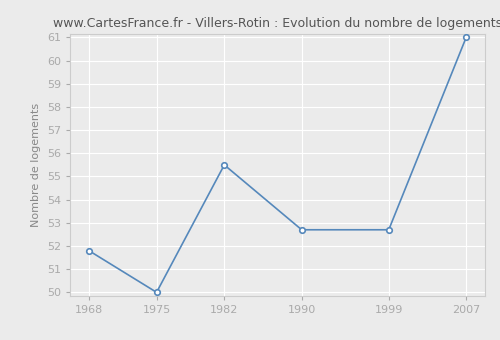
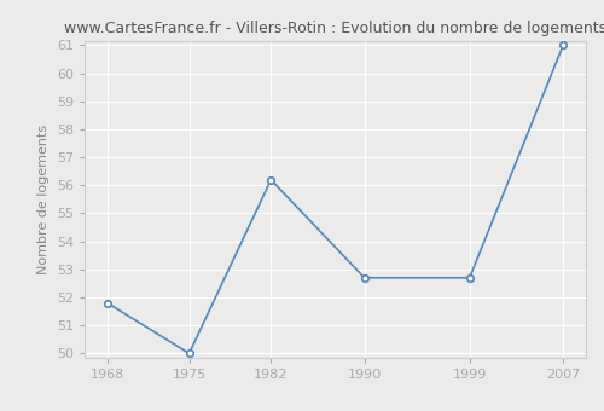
1982: 55.5 -> 56.2
